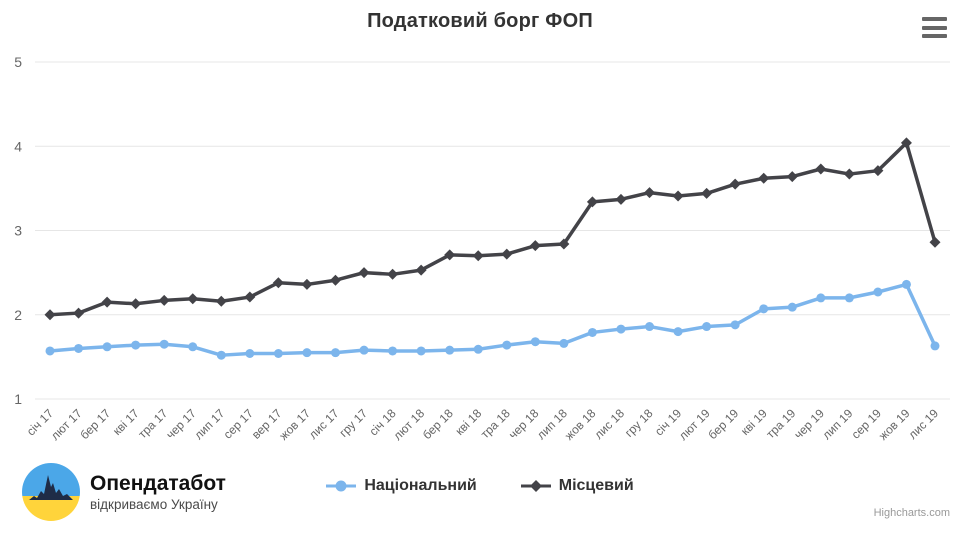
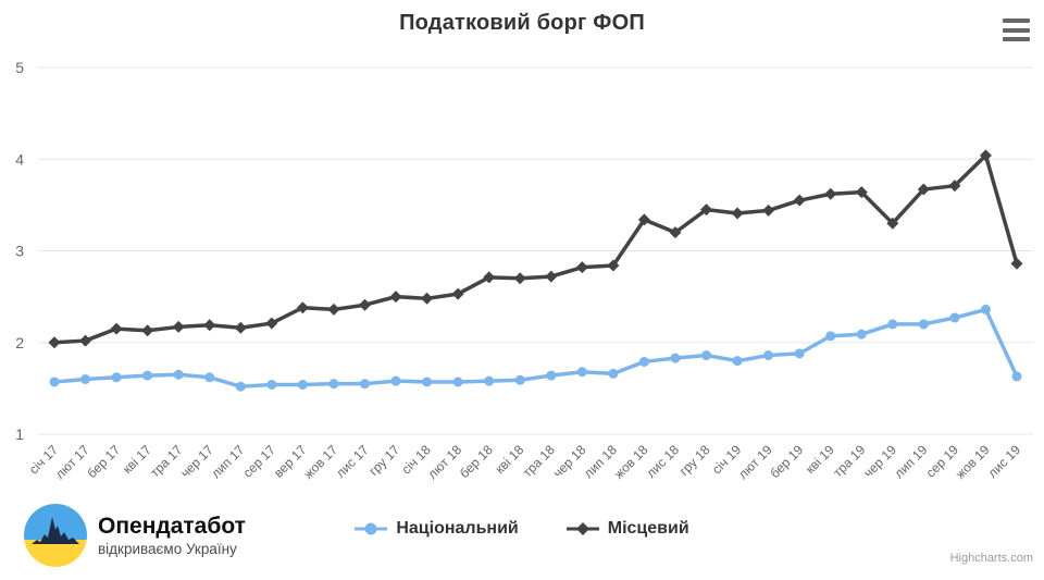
Місцевий/лис 18: 3.4 -> 3.2
Місцевий/чер 19: 3.7 -> 3.3
